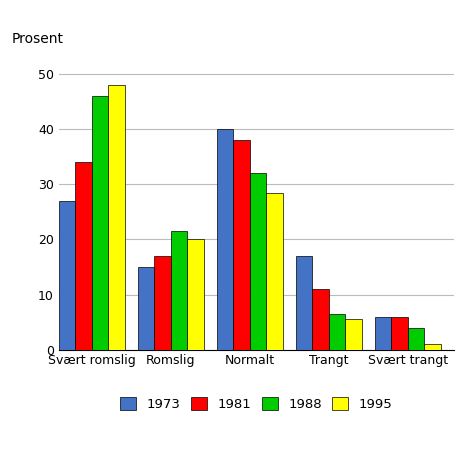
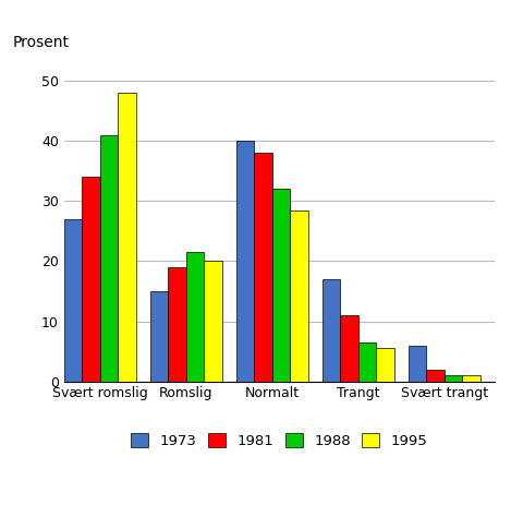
1988/Svært romslig: 46.0 -> 41.0
1981/Romslig: 17 -> 19
1981/Svært trangt: 6 -> 2
1988/Svært trangt: 4.0 -> 1.0
